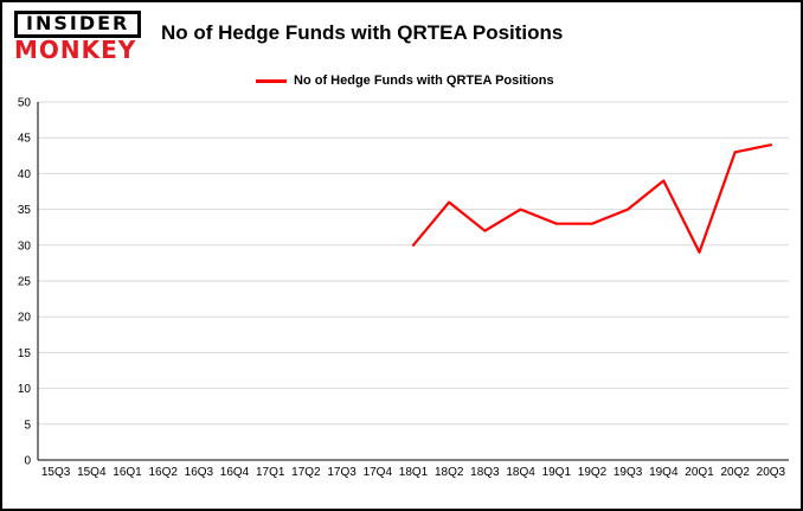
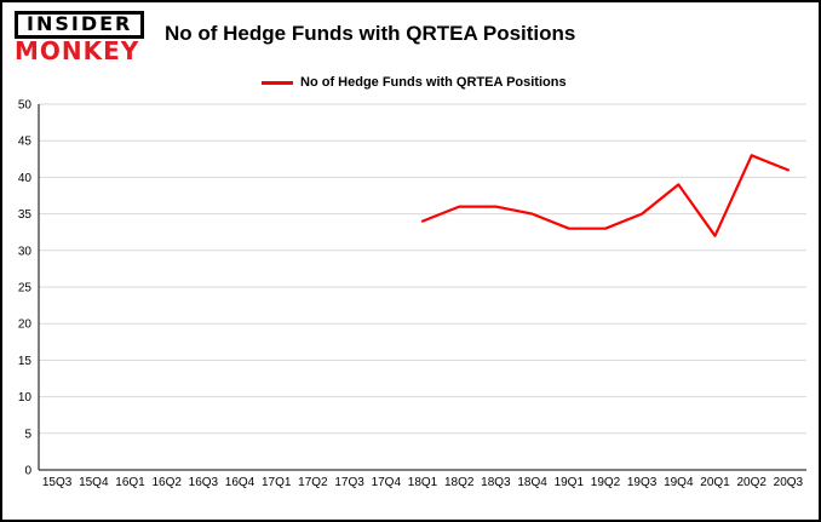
18Q1: 30 -> 34
18Q3: 32 -> 36
20Q1: 29 -> 32
20Q3: 44 -> 41
